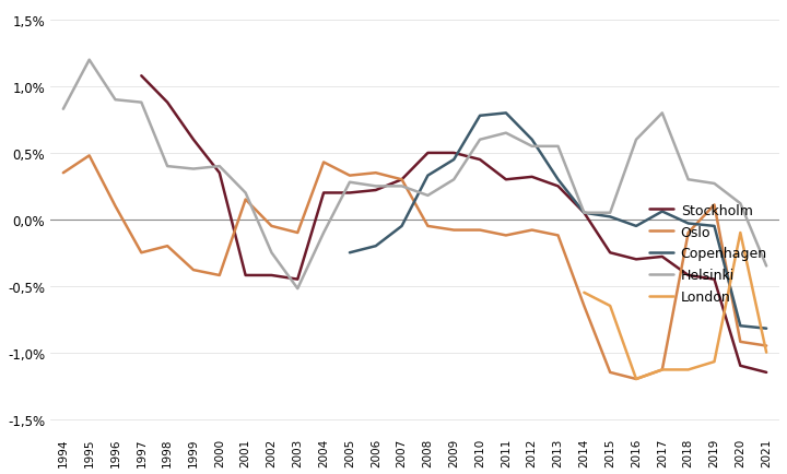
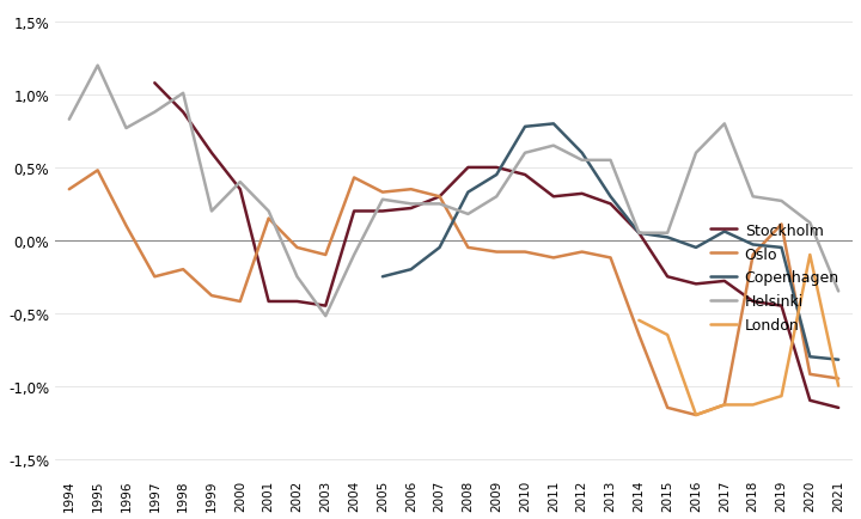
Helsinki/1996: 0,90% -> 0,77%
Helsinki/1998: 0,40% -> 1,01%
Helsinki/1999: 0,38% -> 0,20%
